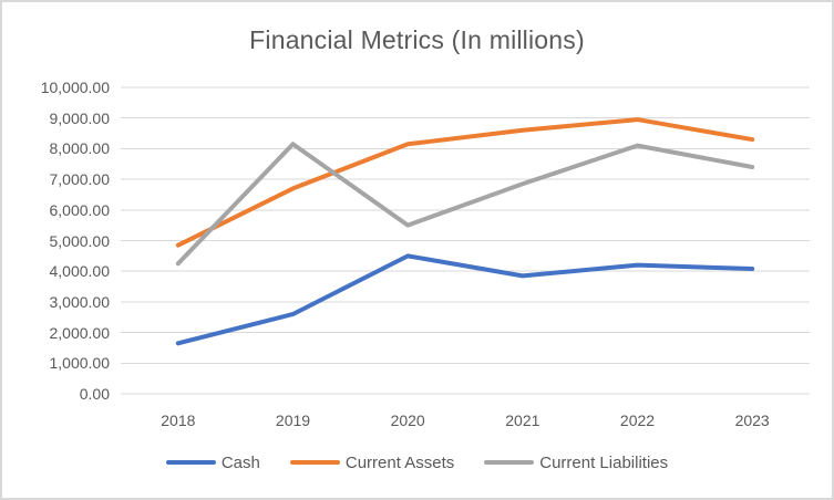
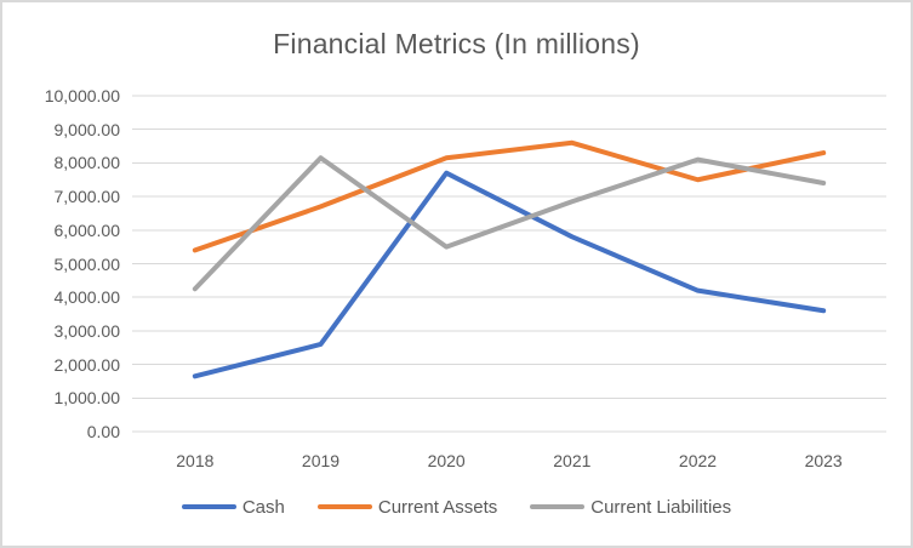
Current Assets/2018: 4800 -> 5400
Cash/2020: 4500 -> 7700
Cash/2021: 3800 -> 5800
Current Assets/2022: 9000 -> 7500
Cash/2023: 4100 -> 3600
